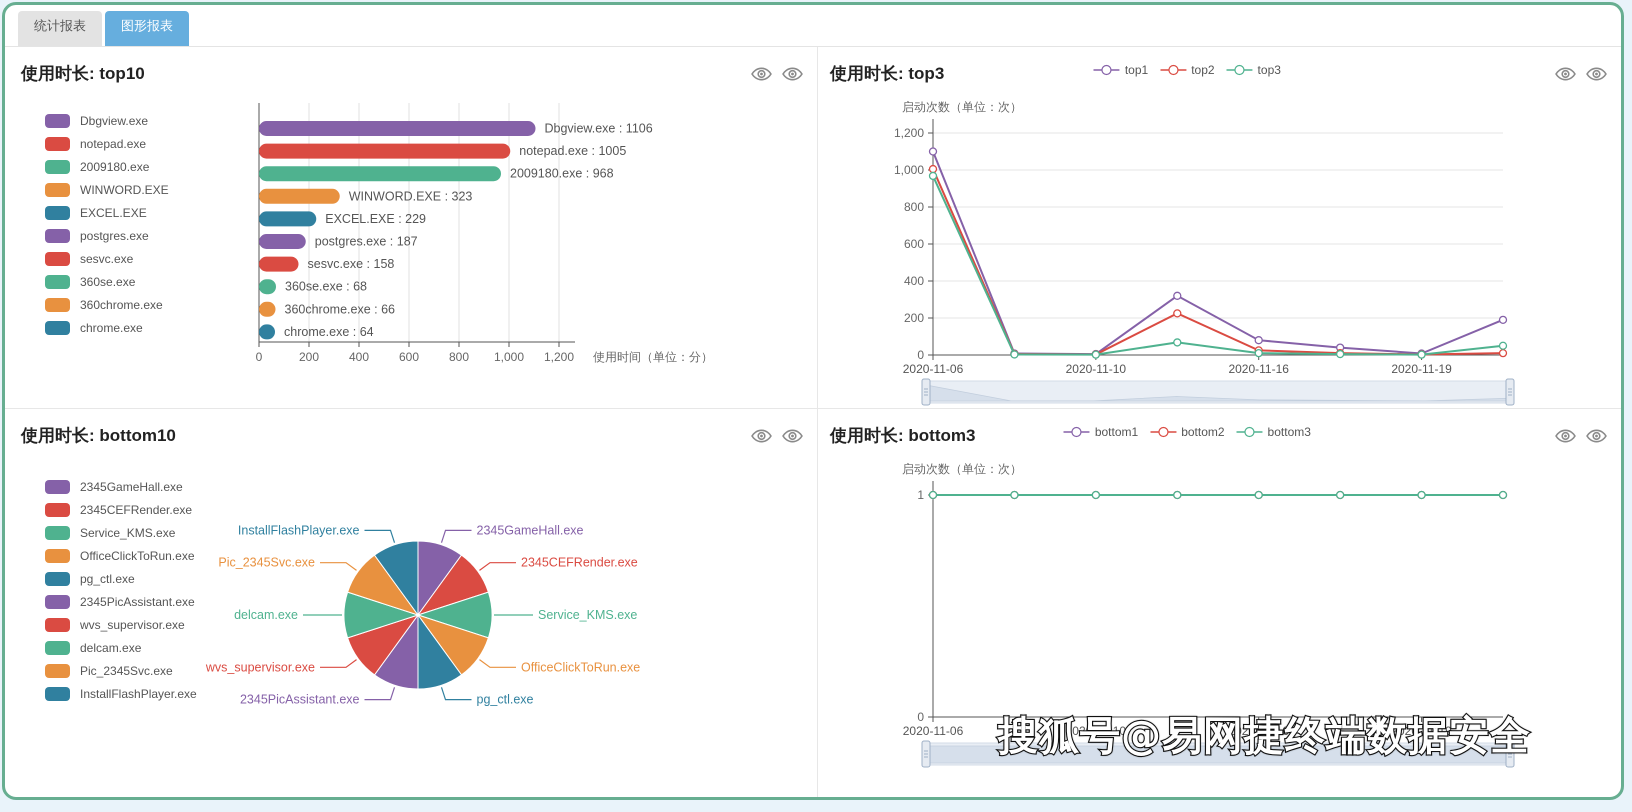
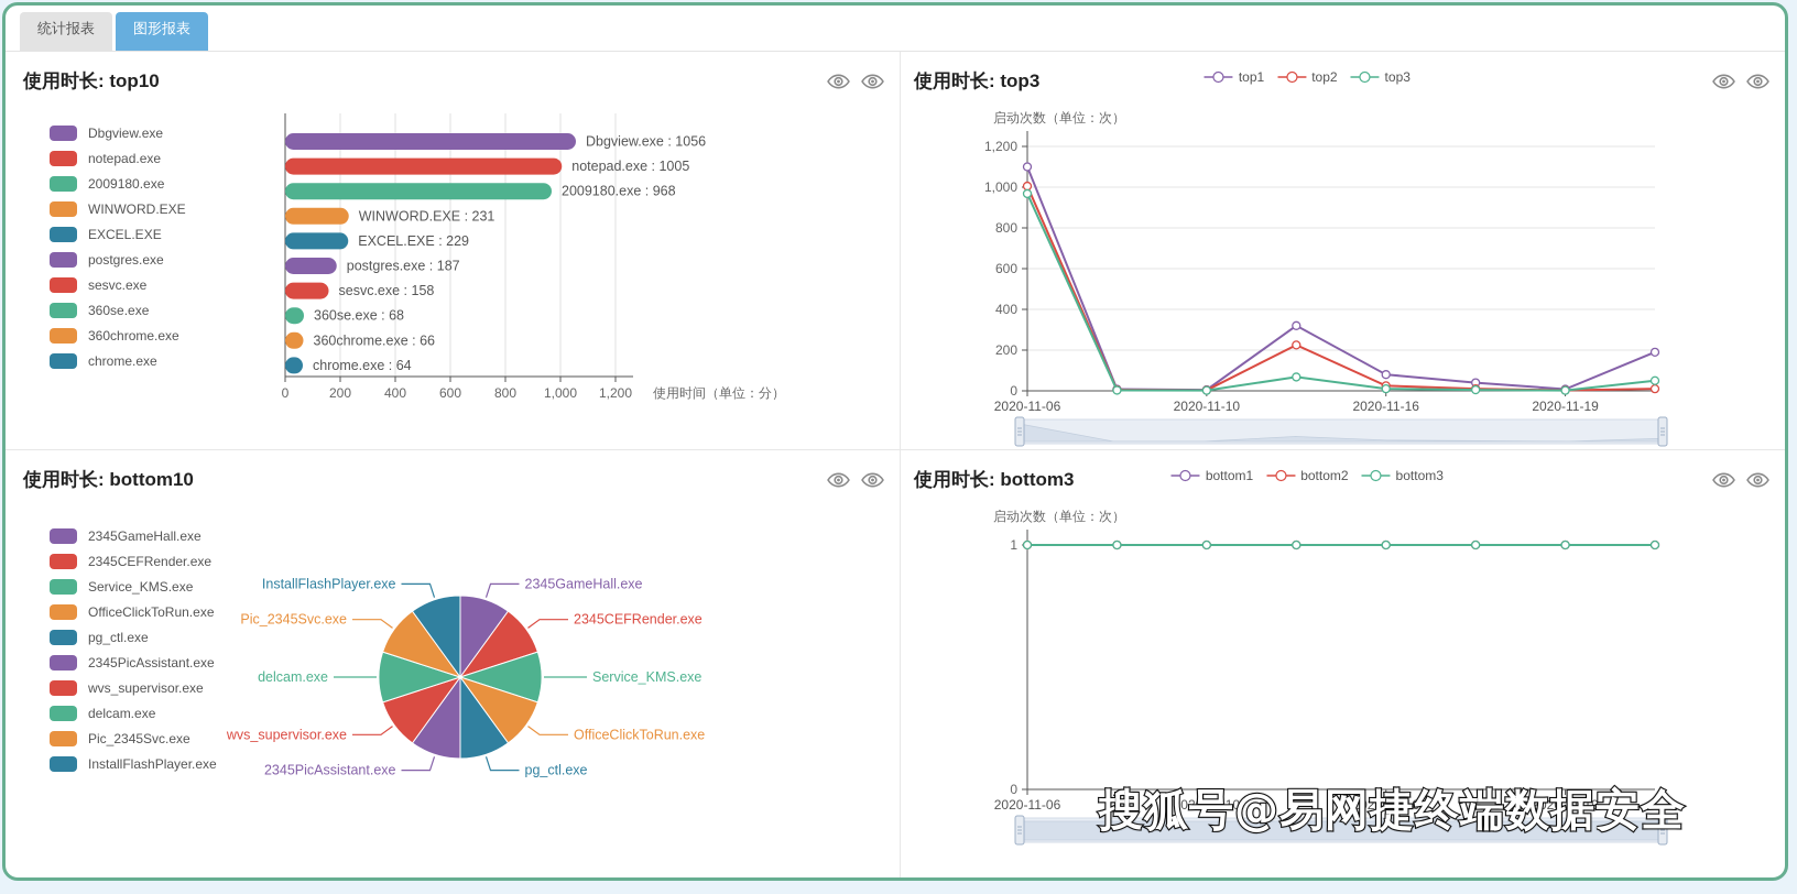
使用时长: top10/Dbgview.exe: 1106 -> 1056
使用时长: top10/WINWORD.EXE: 323 -> 231
